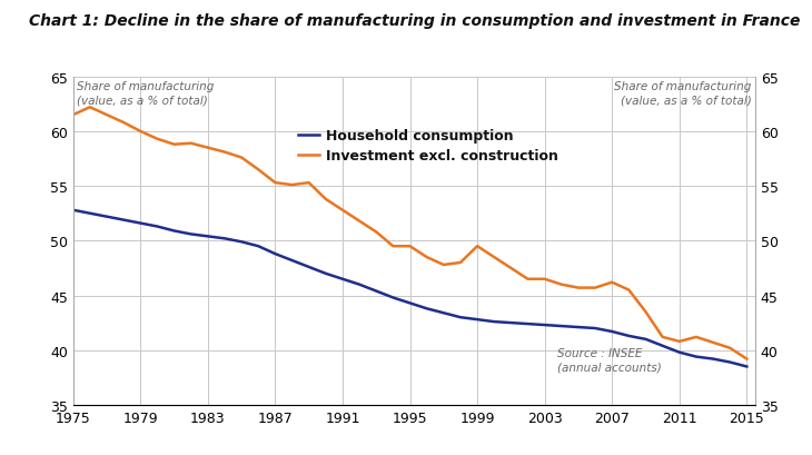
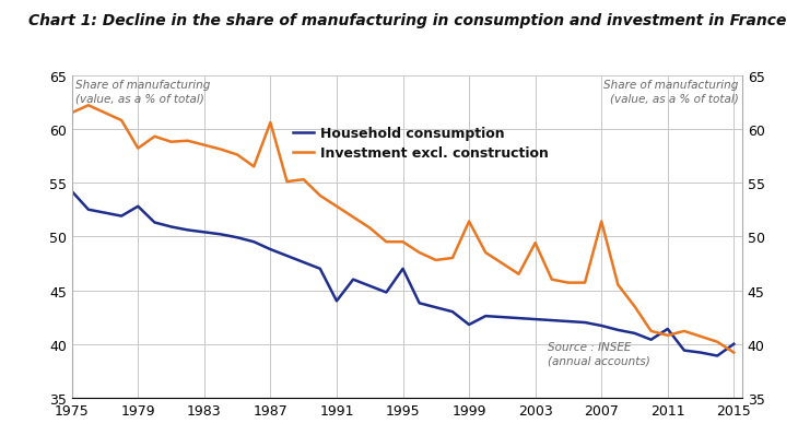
Household consumption/1975: 52.8 -> 54.2
Household consumption/1979: 51.6 -> 52.8
Investment excl. construction/1979: 60.0 -> 58.2
Investment excl. construction/1987: 55.3 -> 60.6
Household consumption/1991: 46.5 -> 44.0
Household consumption/1995: 44.3 -> 47.0
Household consumption/1999: 42.8 -> 41.8
Investment excl. construction/1999: 49.5 -> 51.4
Investment excl. construction/2003: 46.5 -> 49.4
Investment excl. construction/2007: 46.2 -> 51.4
Household consumption/2011: 39.8 -> 41.4
Household consumption/2015: 38.5 -> 40.0
